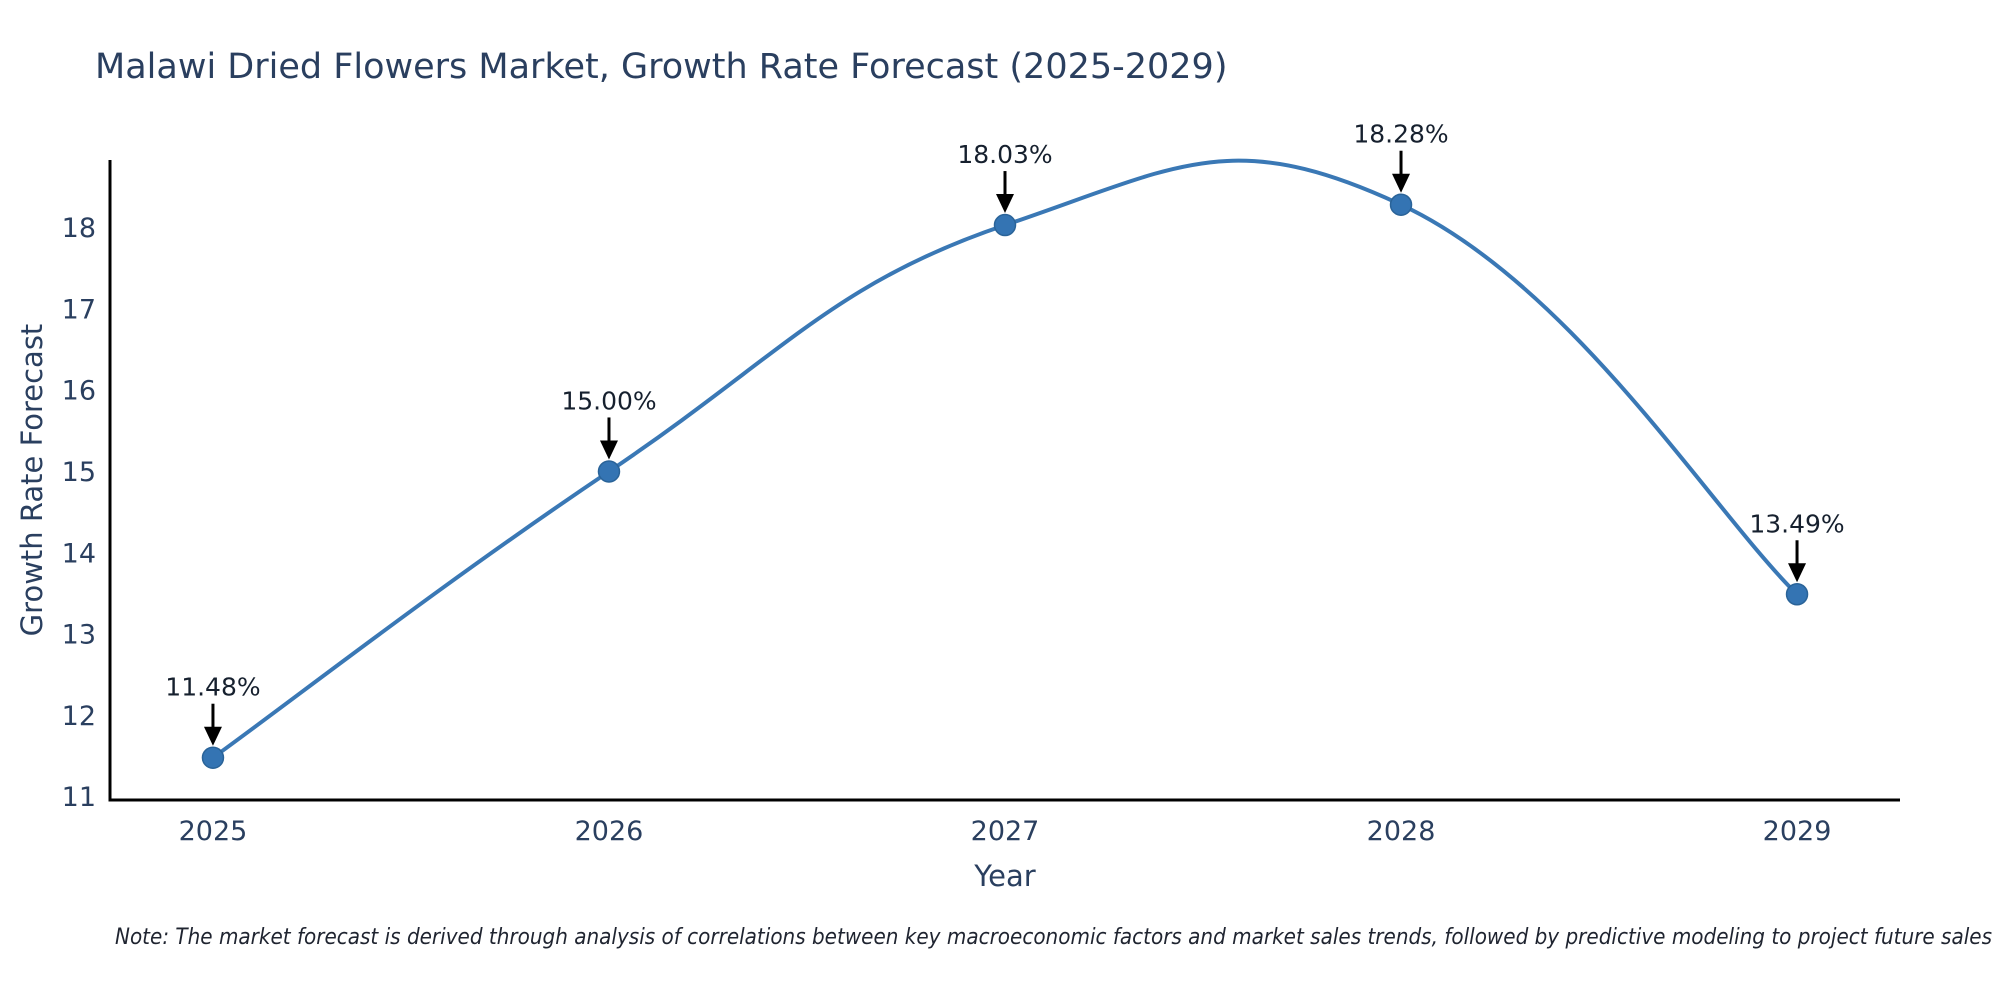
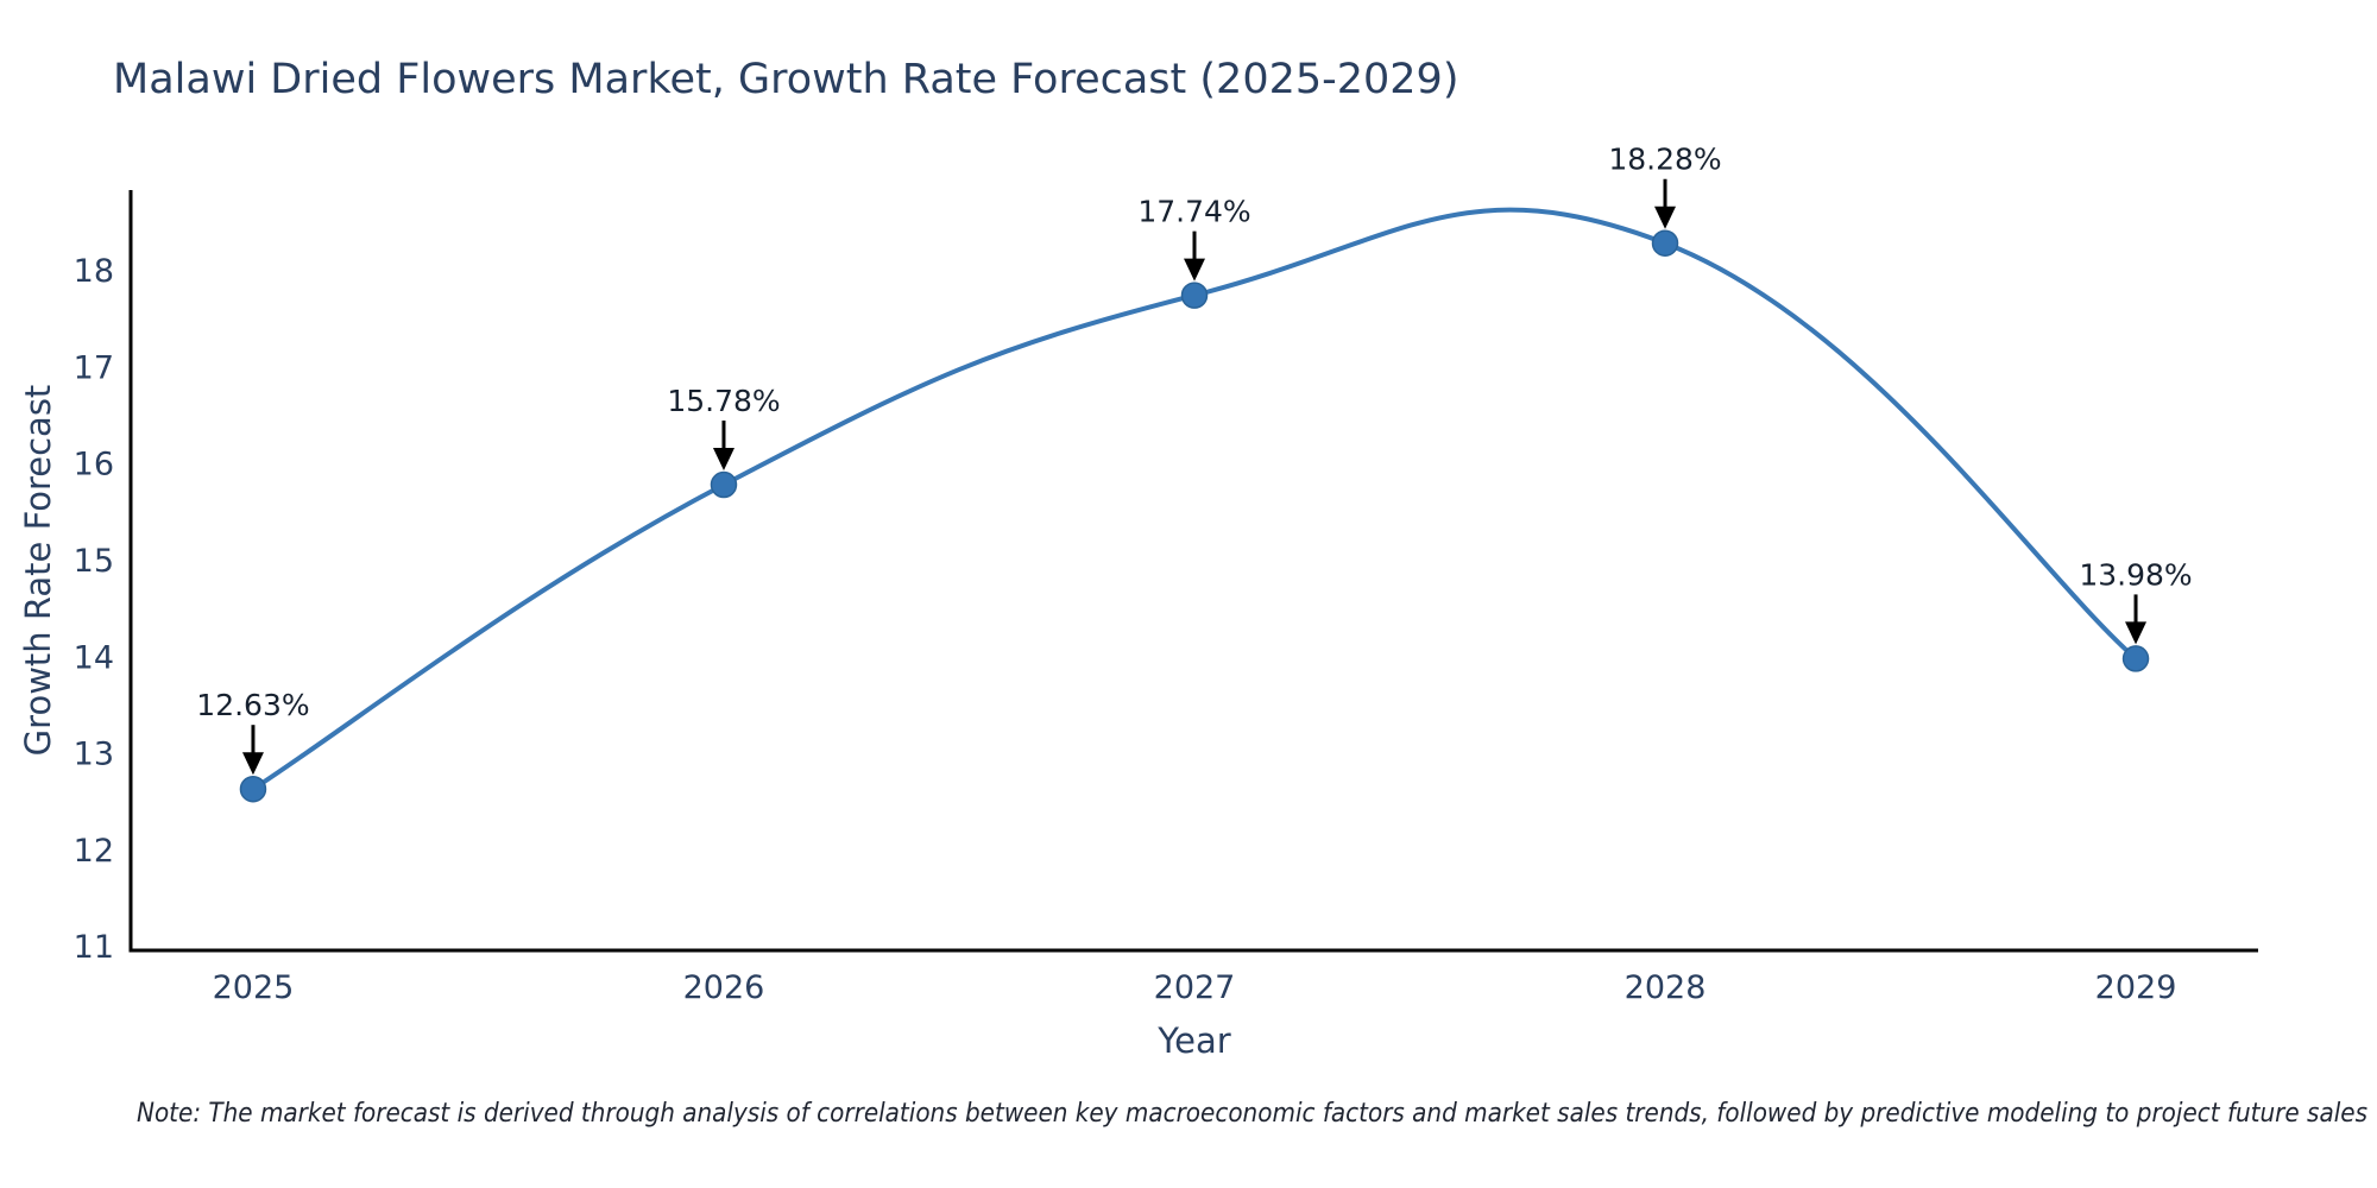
2025: 11.48% -> 12.63%
2026: 15.00% -> 15.78%
2027: 18.03% -> 17.74%
2029: 13.49% -> 13.98%
